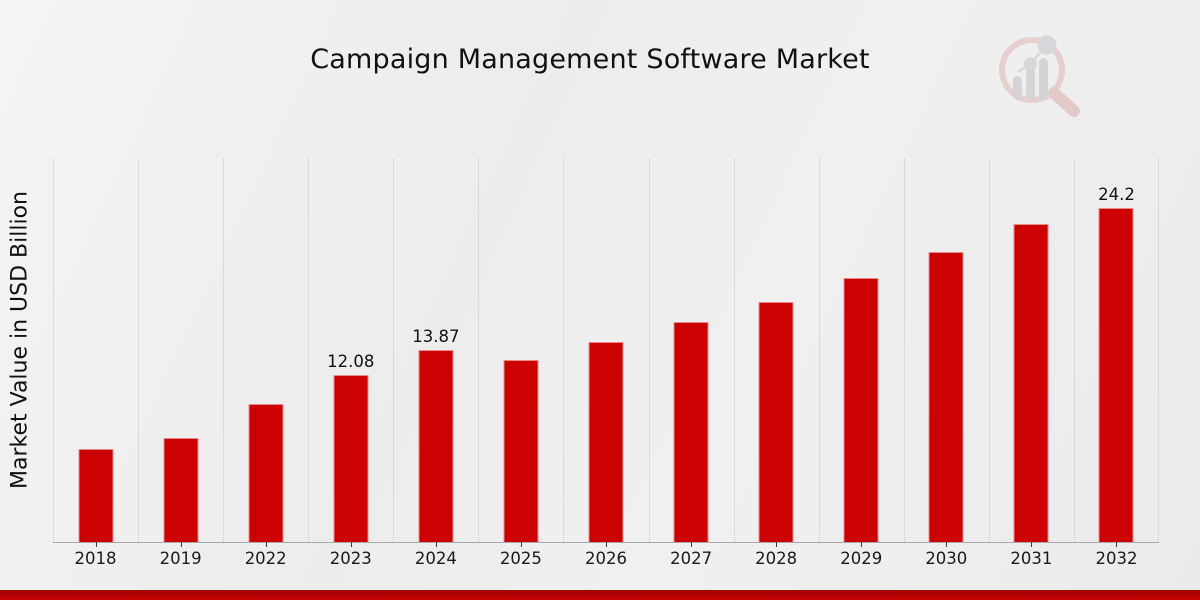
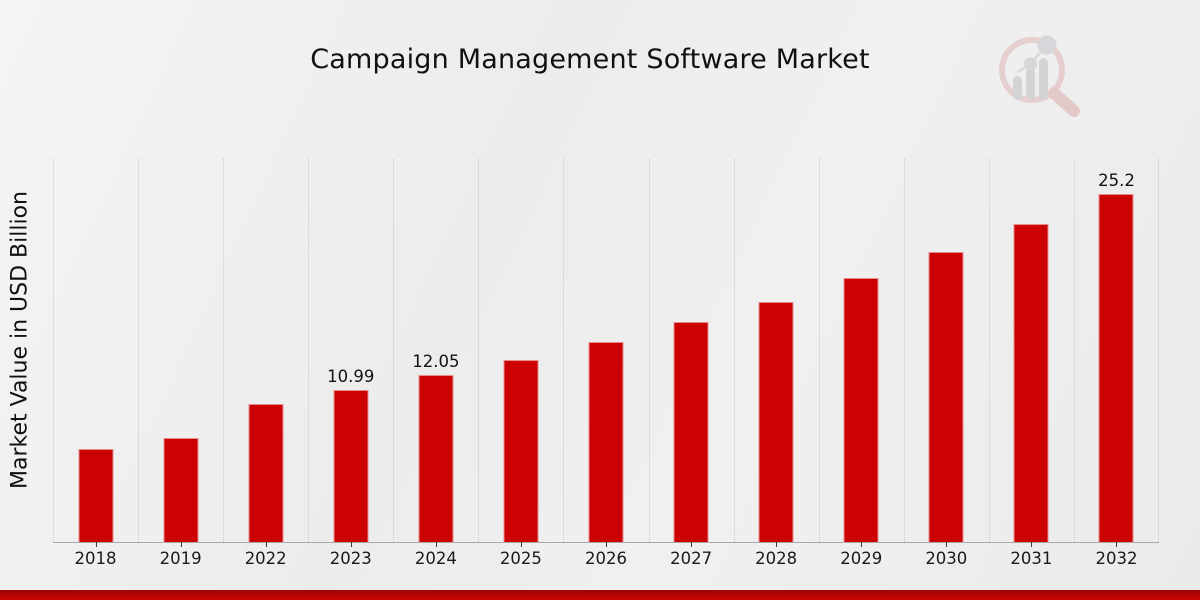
2023: 12.08 -> 10.99
2024: 13.87 -> 12.05
2032: 24.2 -> 25.2
